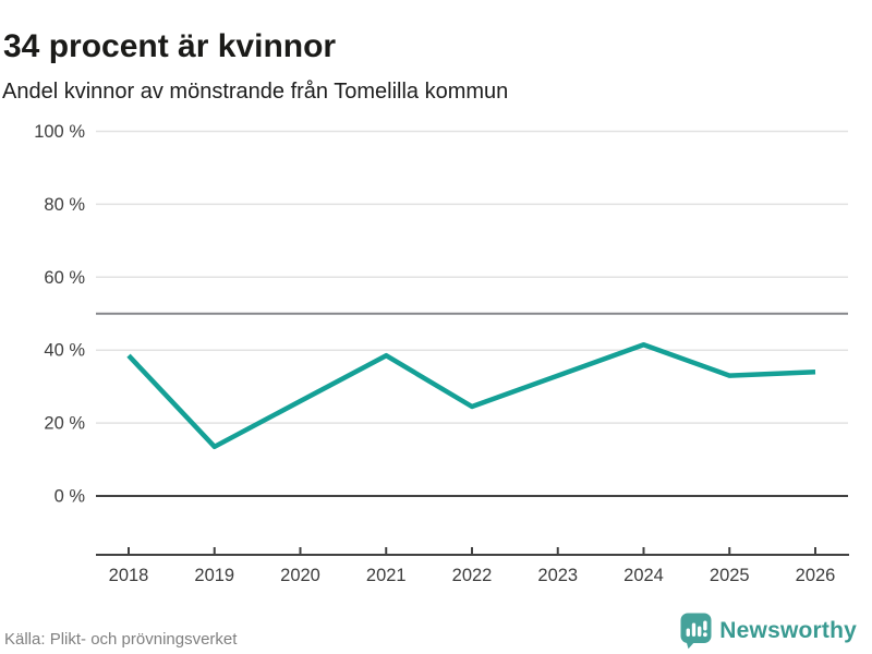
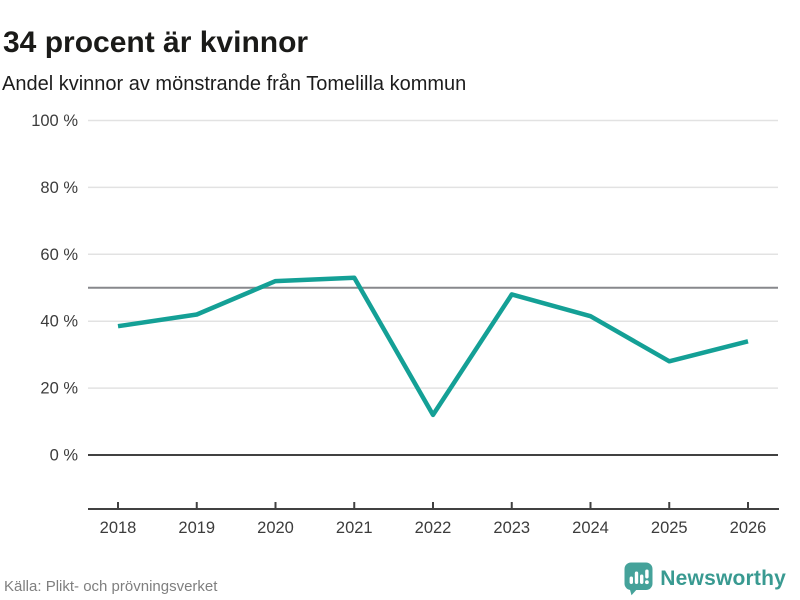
2019: 14% -> 42%
2020: 26% -> 52%
2021: 38% -> 53%
2022: 24% -> 12%
2023: 33% -> 48%
2025: 33% -> 28%
